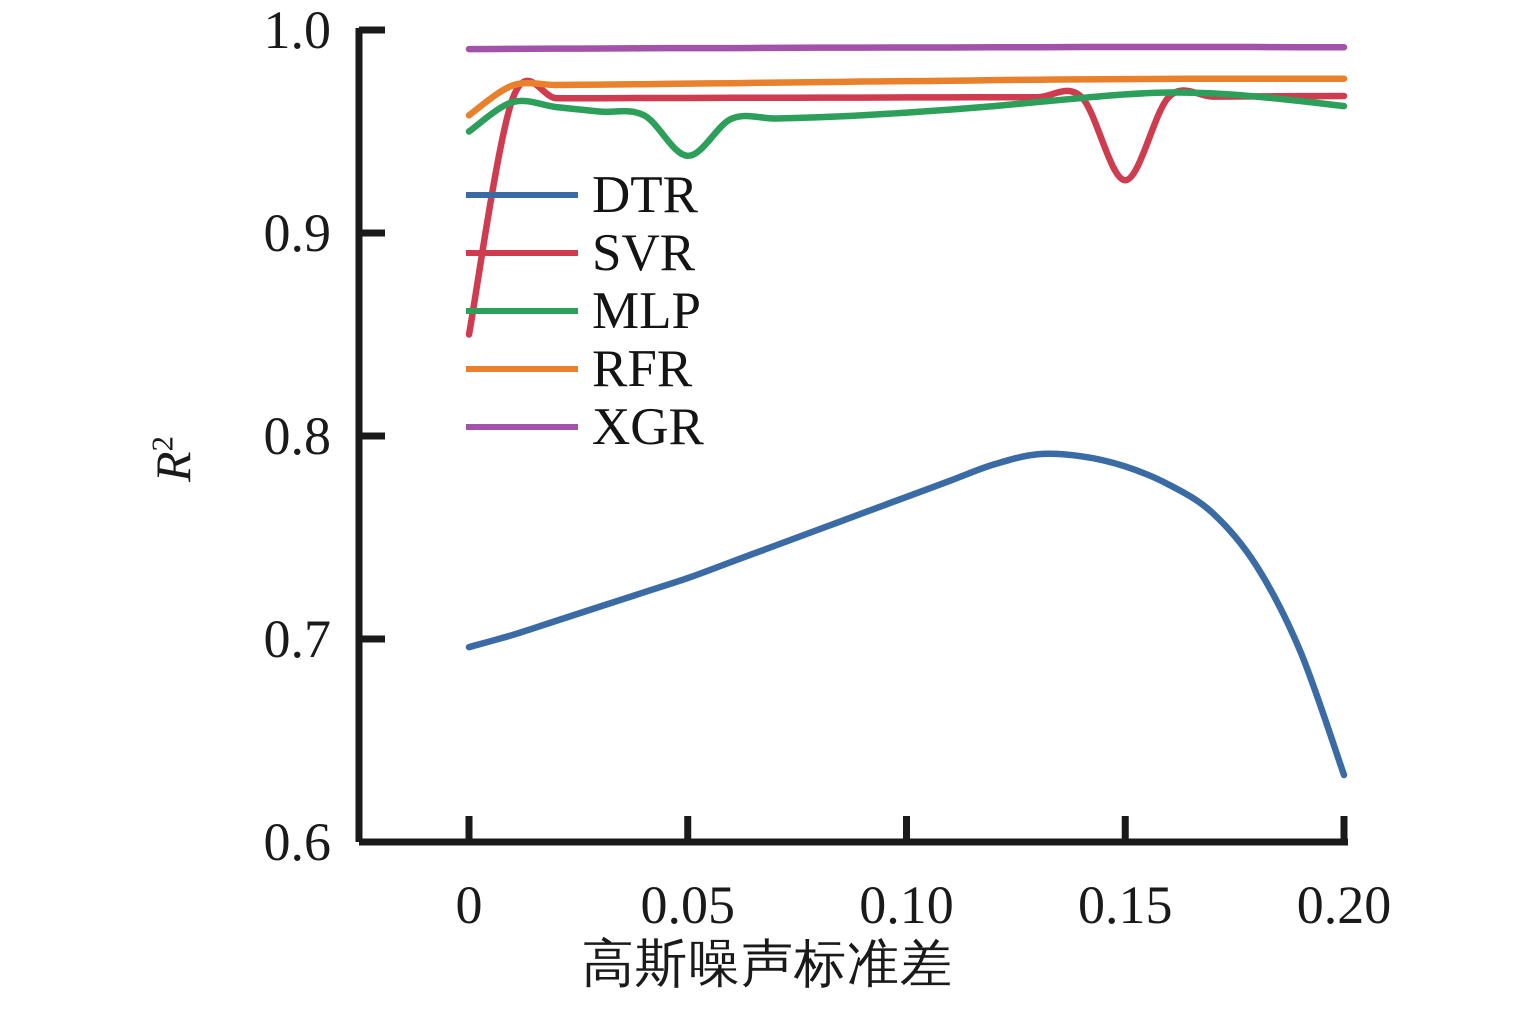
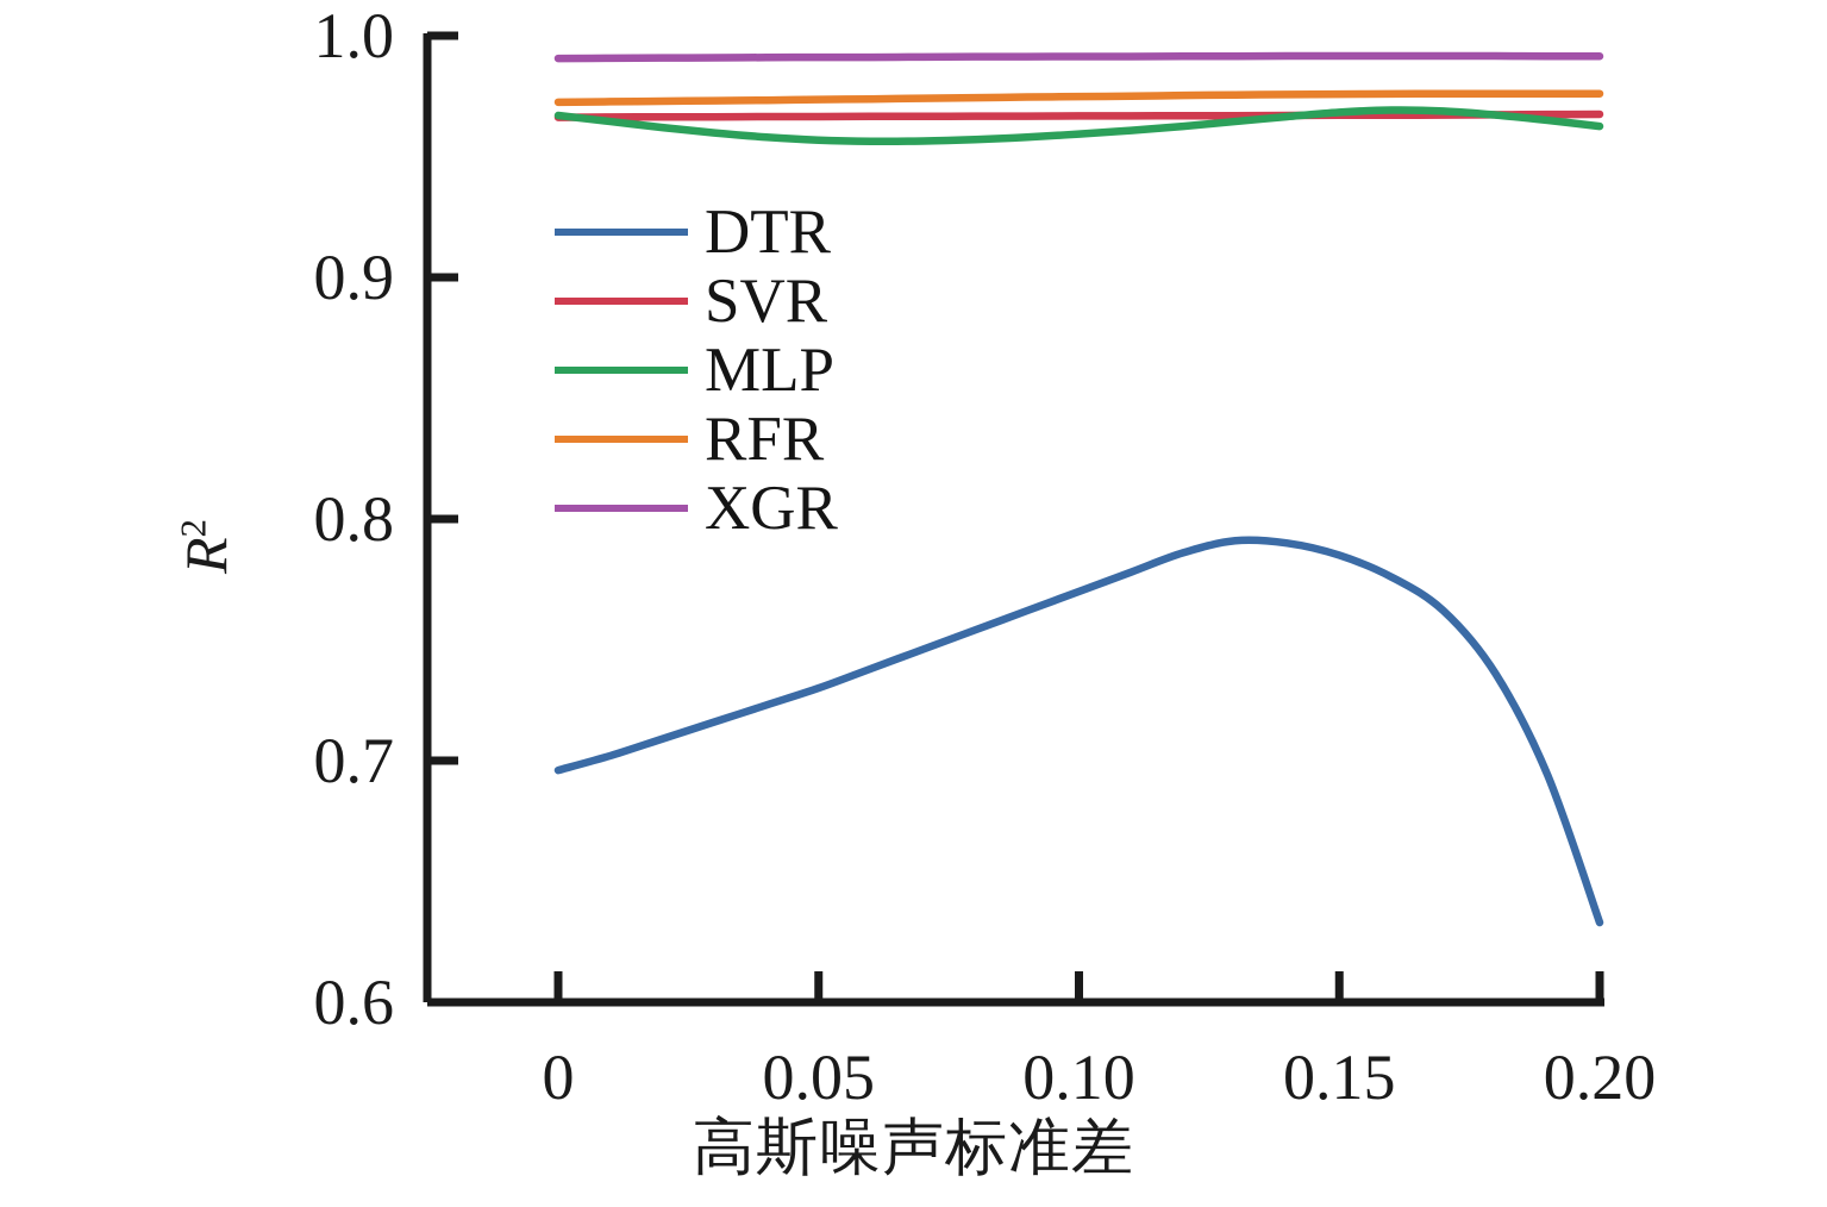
SVR/0: 0.850 -> 0.966
MLP/0: 0.950 -> 0.967
RFR/0: 0.958 -> 0.973
MLP/0.05: 0.938 -> 0.957
SVR/0.15: 0.926 -> 0.967
